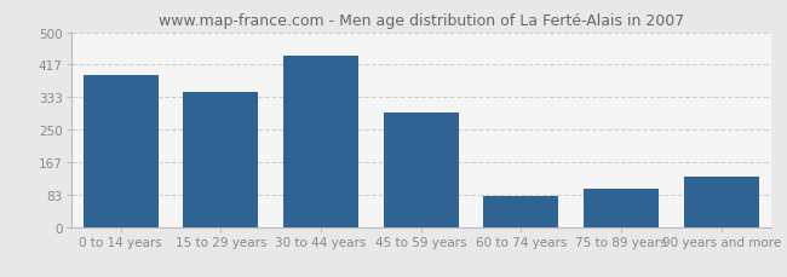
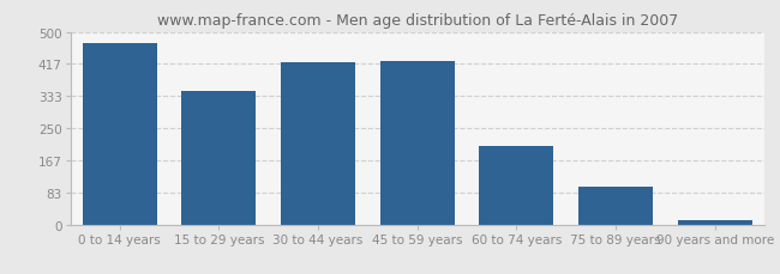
0 to 14 years: 390 -> 470
30 to 44 years: 440 -> 422
45 to 59 years: 295 -> 425
60 to 74 years: 80 -> 205
90 years and more: 130 -> 10
